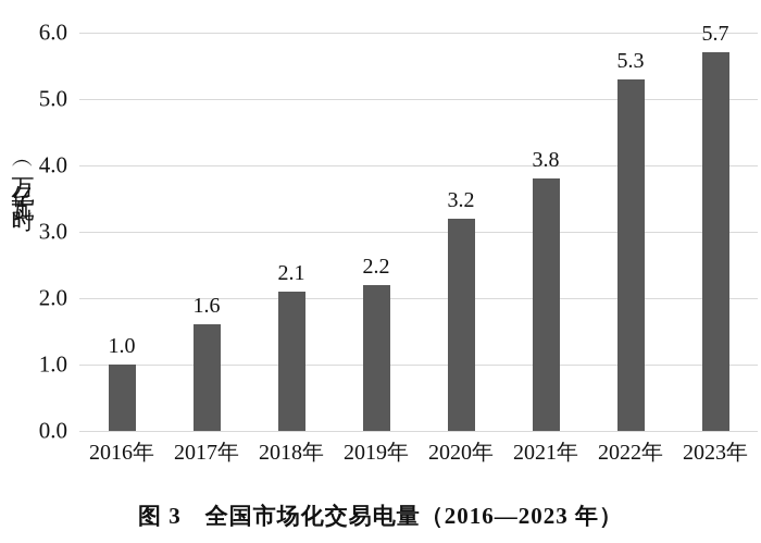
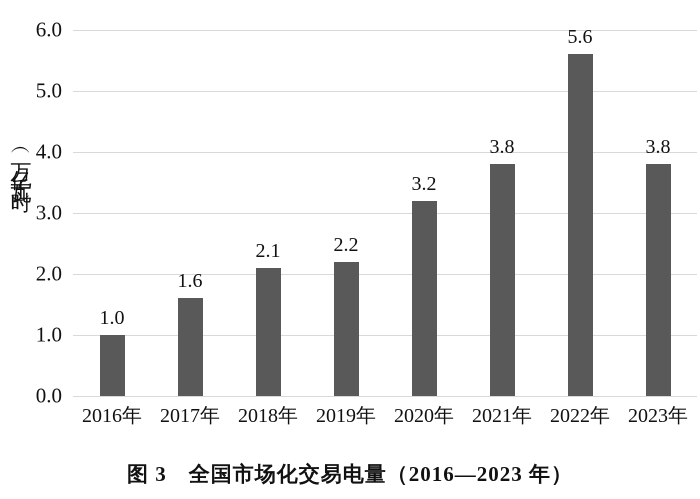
2022年: 5.3 -> 5.6
2023年: 5.7 -> 3.8
